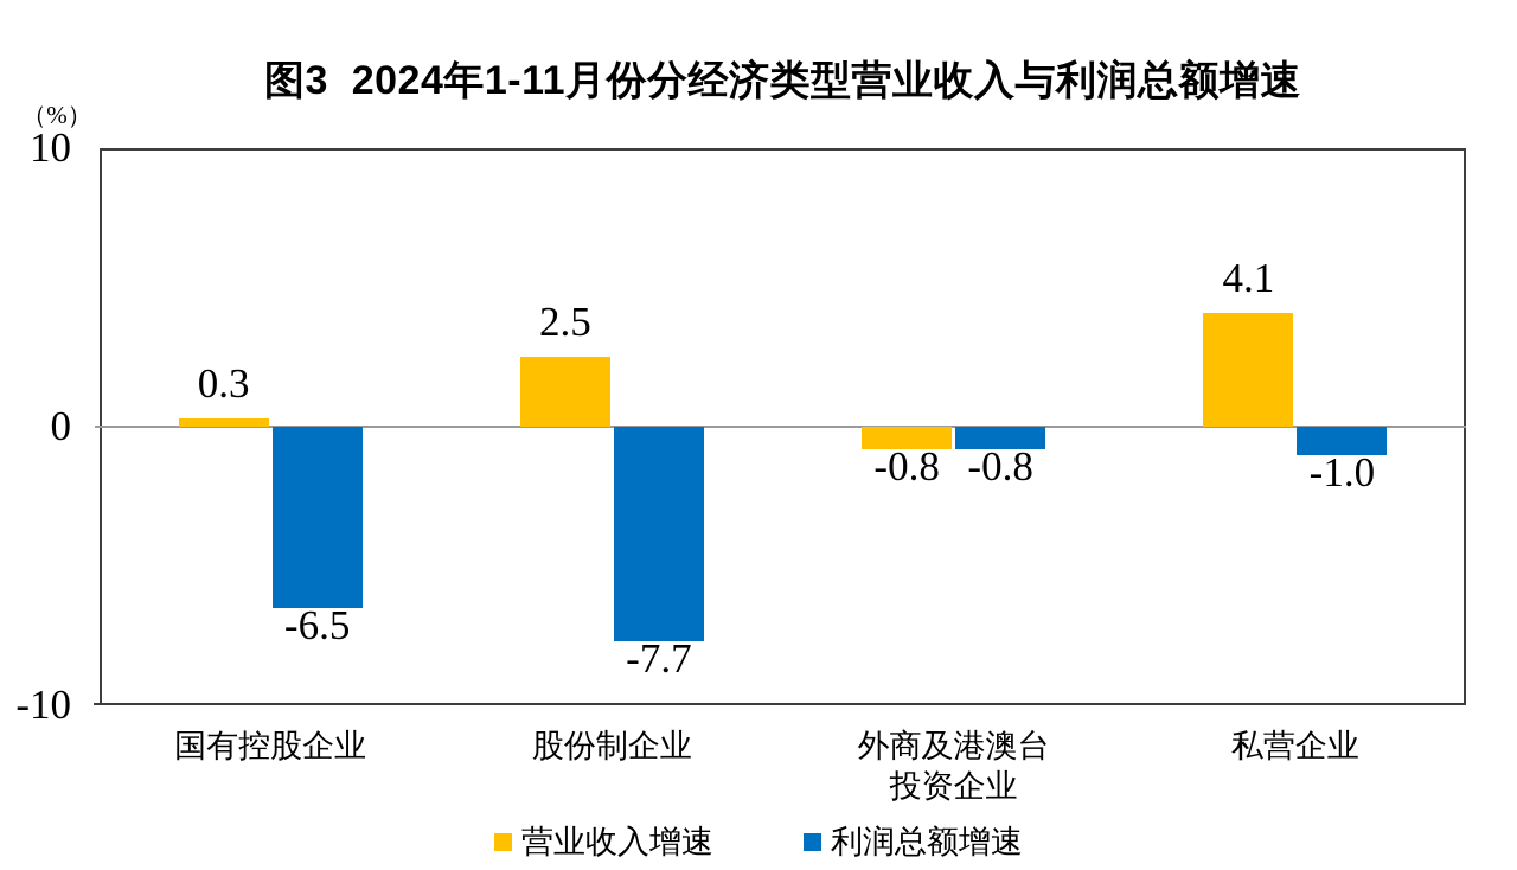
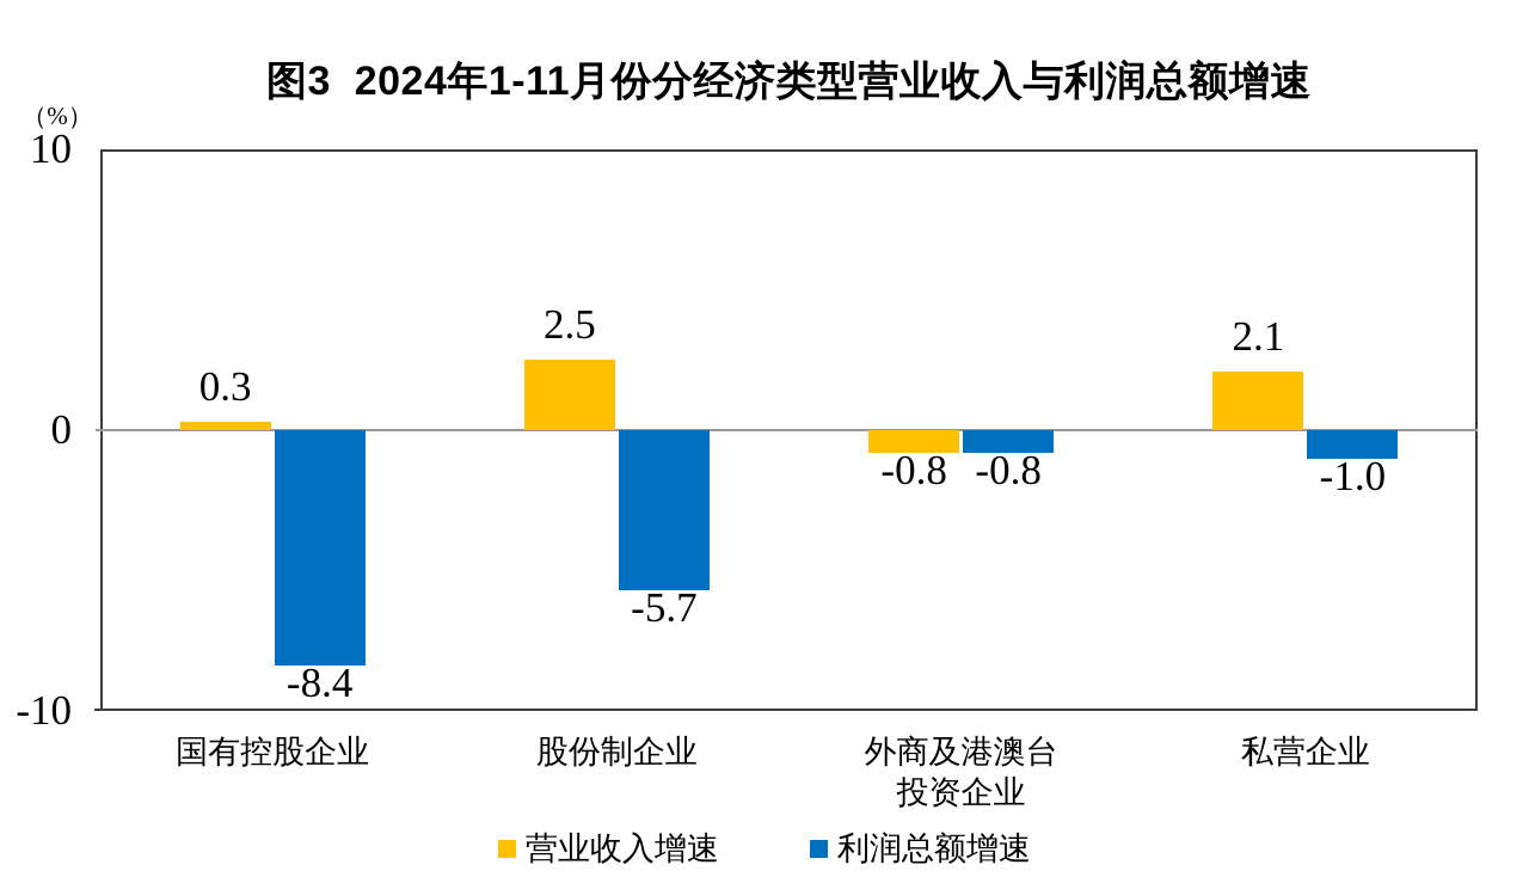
利润总额增速/国有控股企业: -6.5 -> -8.4
利润总额增速/股份制企业: -7.7 -> -5.7
营业收入增速/私营企业: 4.1 -> 2.1
